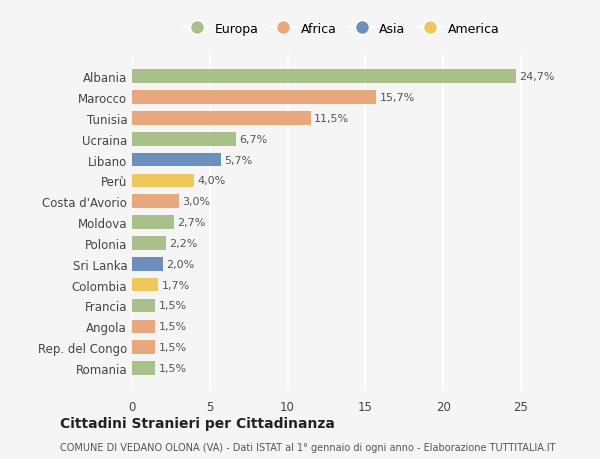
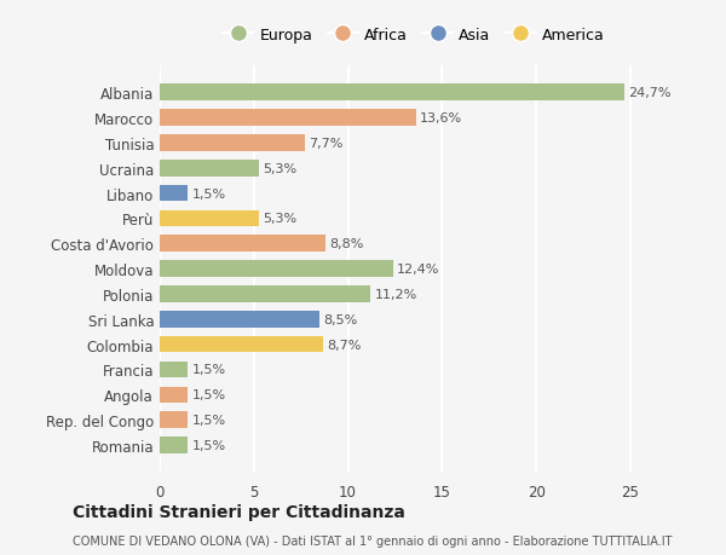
Marocco: 15,7% -> 13,6%
Tunisia: 11,5% -> 7,7%
Ucraina: 6,7% -> 5,3%
Libano: 5,7% -> 1,5%
Perù: 4,0% -> 5,3%
Costa d'Avorio: 3,0% -> 8,8%
Moldova: 2,7% -> 12,4%
Polonia: 2,2% -> 11,2%
Sri Lanka: 2,0% -> 8,5%
Colombia: 1,7% -> 8,7%
